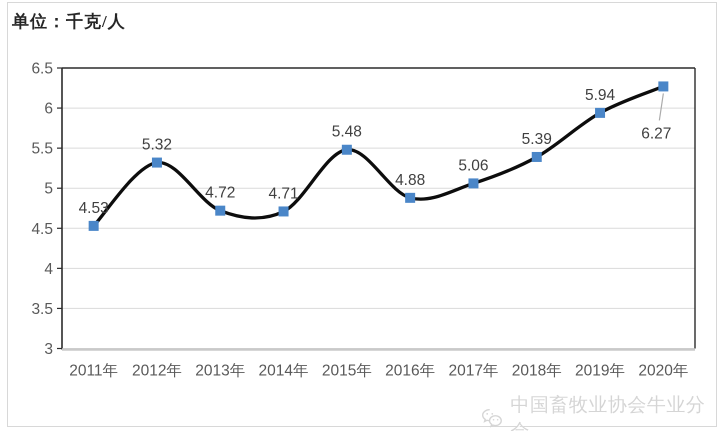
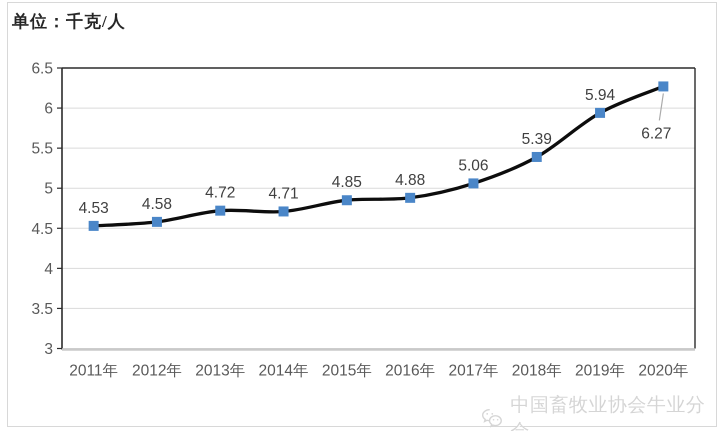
2012年: 5.32 -> 4.58
2015年: 5.48 -> 4.85
